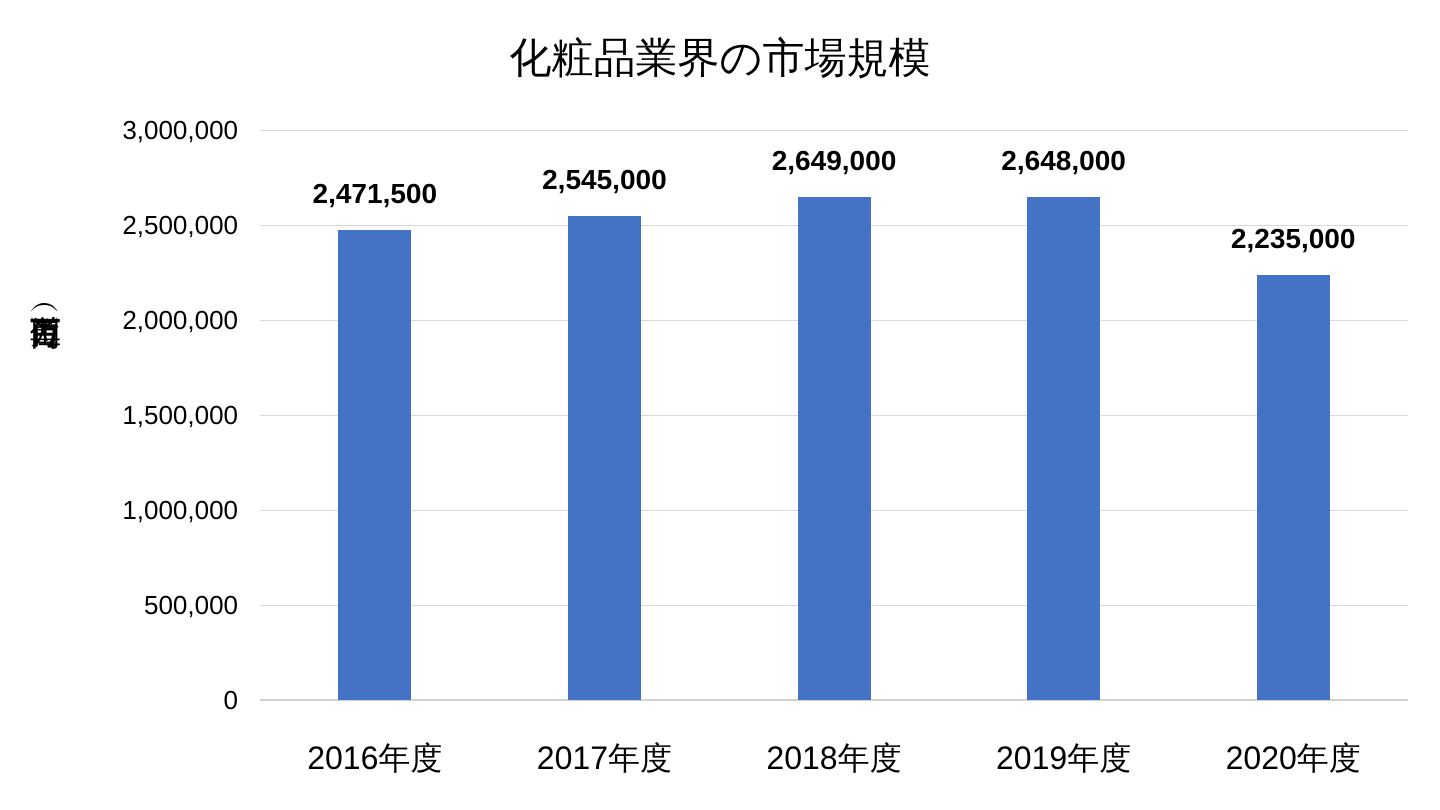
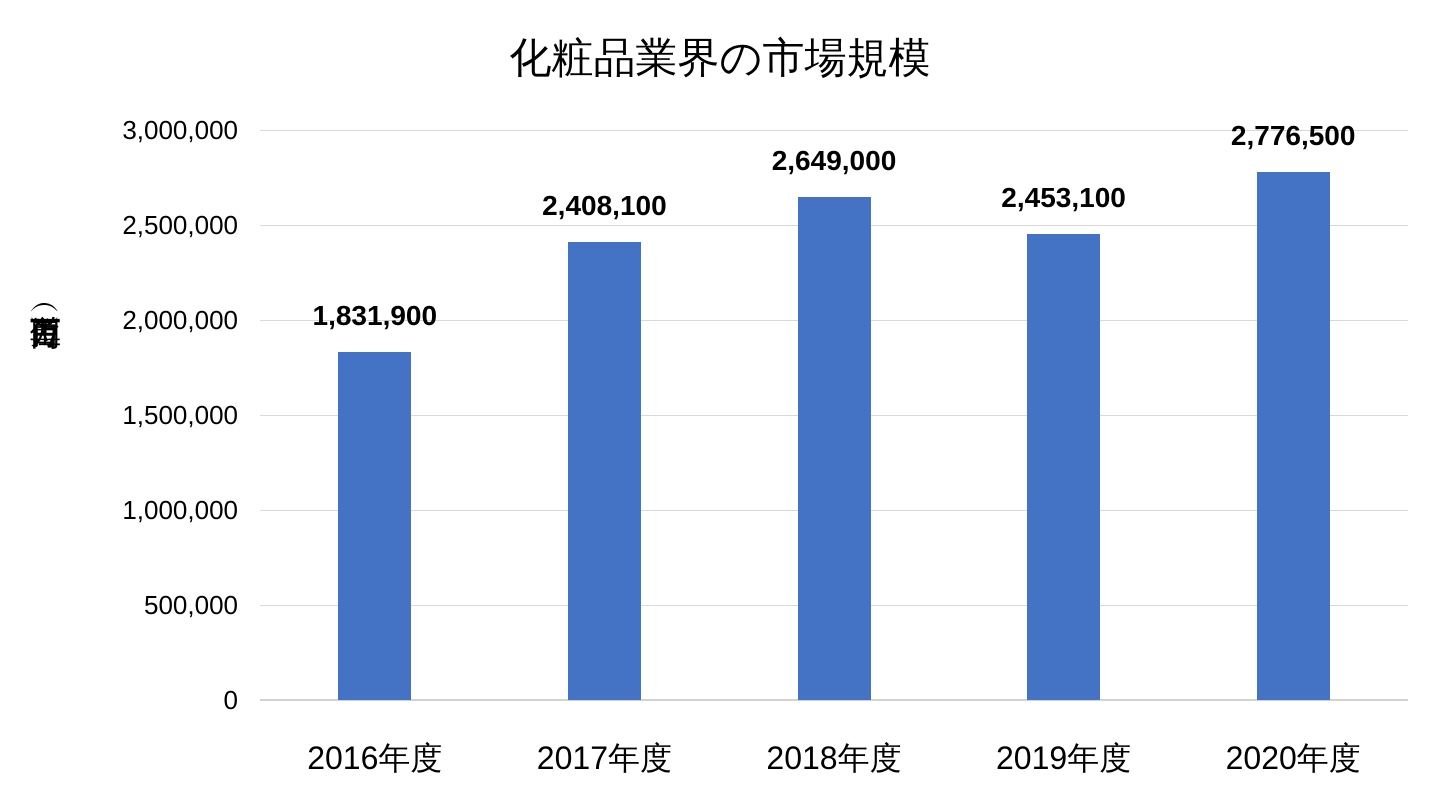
2016年度: 2,471,500 -> 1,831,900
2017年度: 2,545,000 -> 2,408,100
2019年度: 2,648,000 -> 2,453,100
2020年度: 2,235,000 -> 2,776,500
